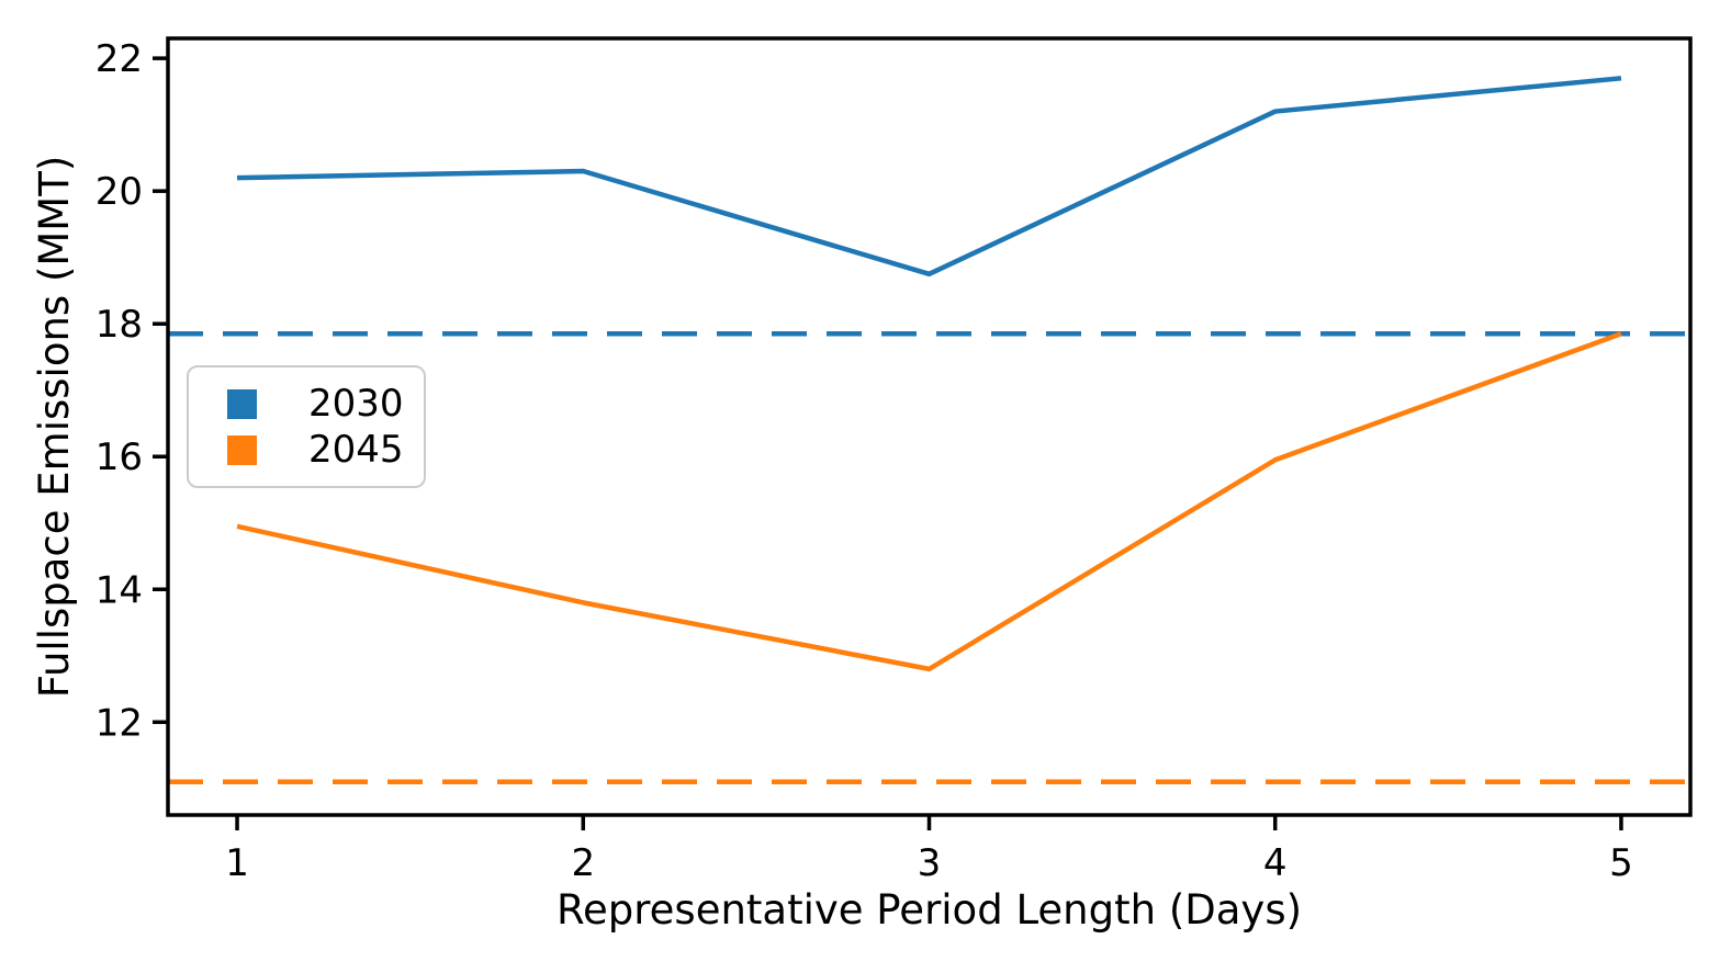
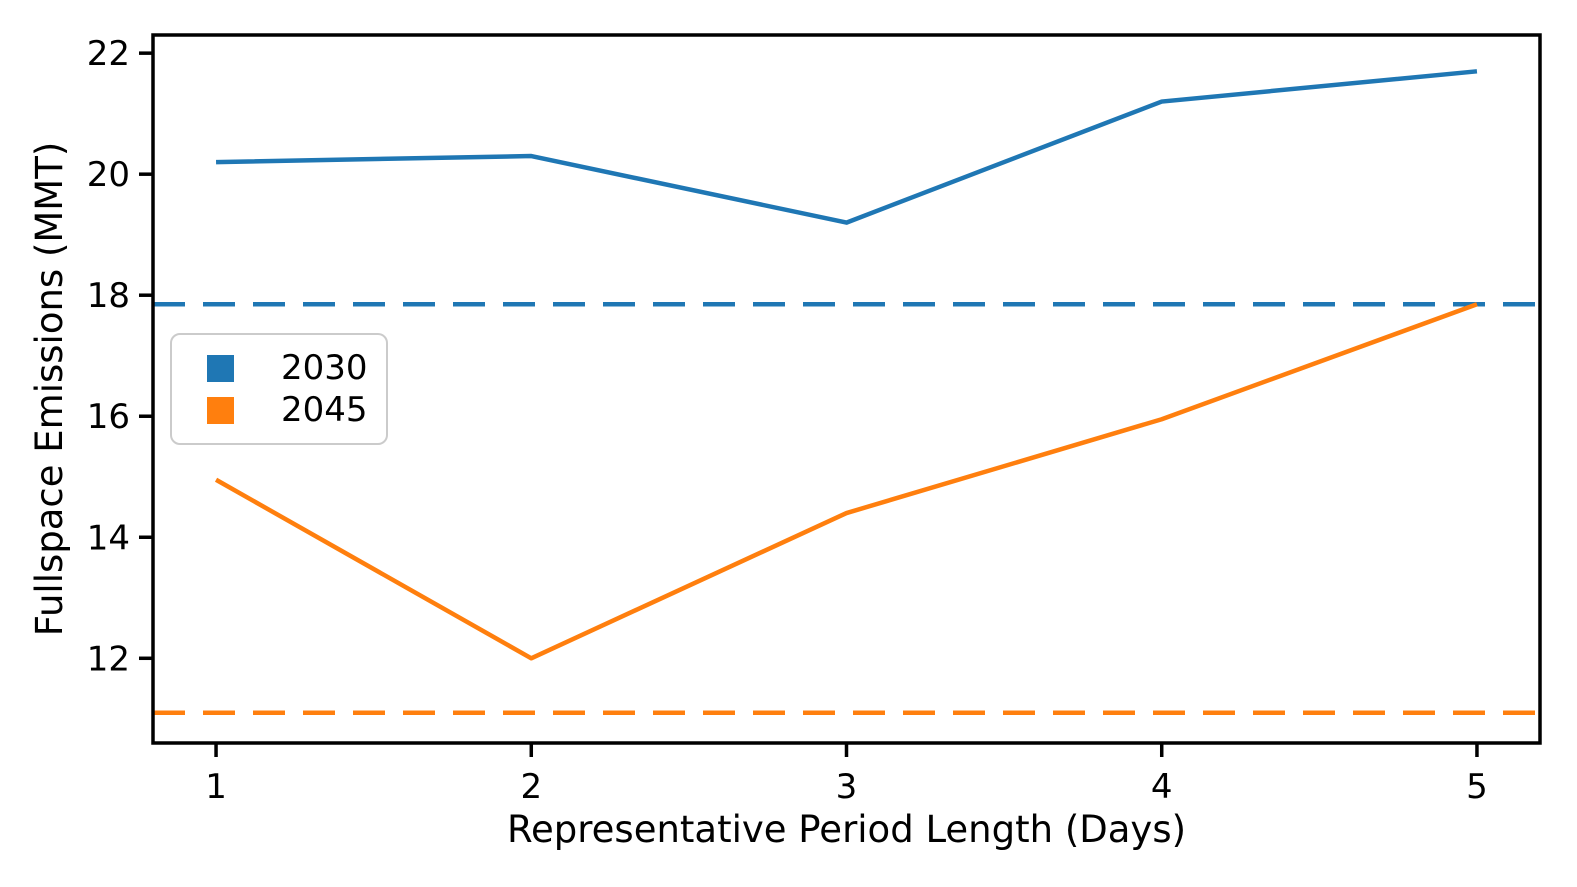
2045/2: 13.8 -> 12.0
2030/3: 18.8 -> 19.2
2045/3: 12.8 -> 14.4
